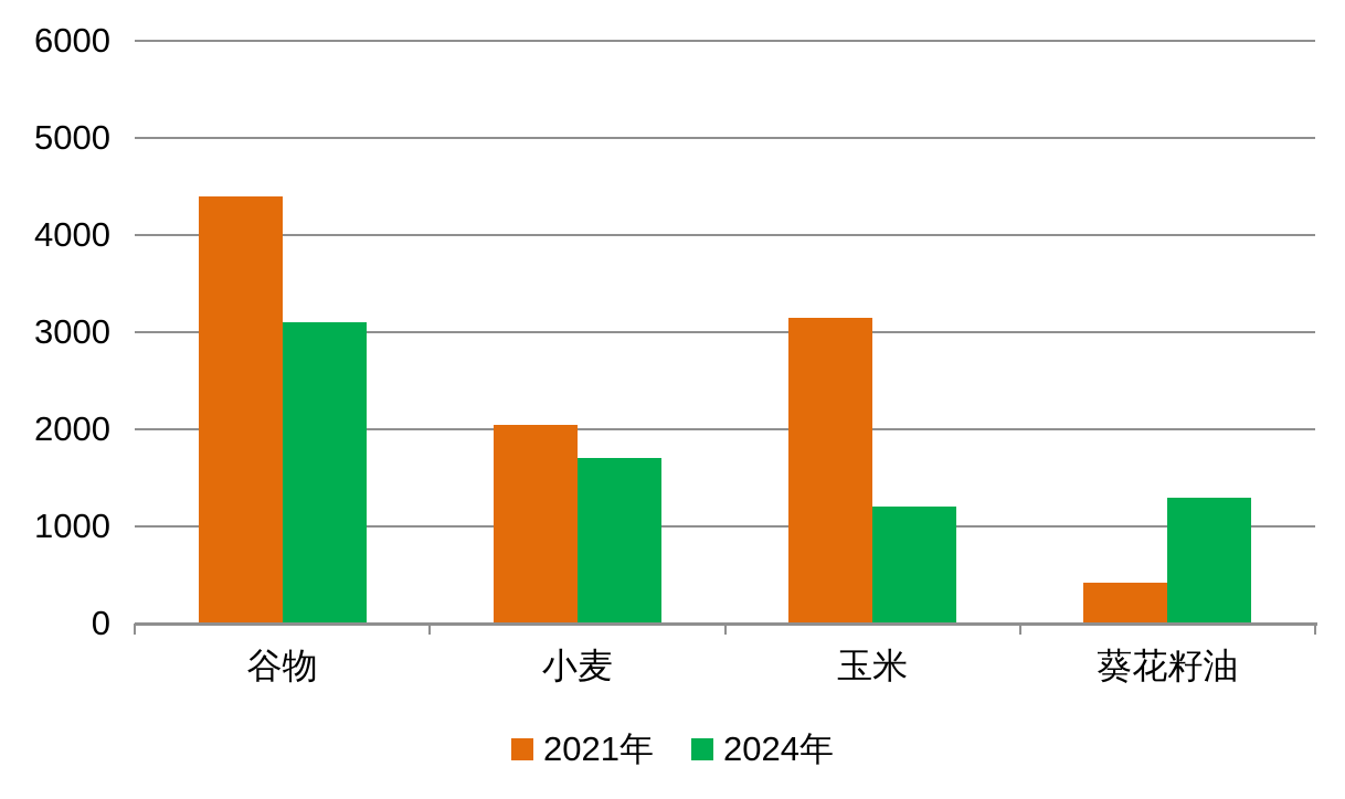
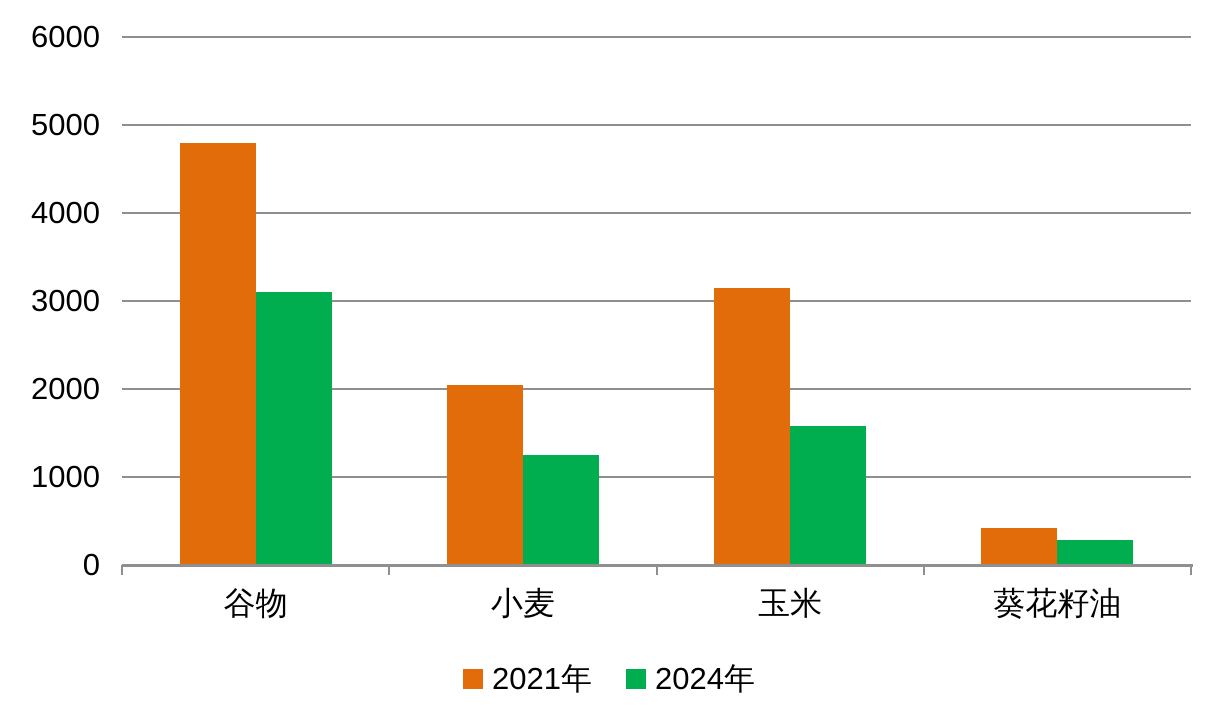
2021年/谷物: 4400 -> 4800
2024年/小麦: 1700 -> 1200
2024年/玉米: 1200 -> 1600
2024年/葵花籽油: 1300 -> 300
